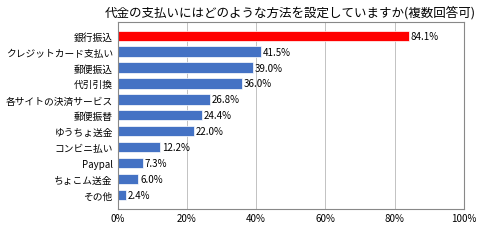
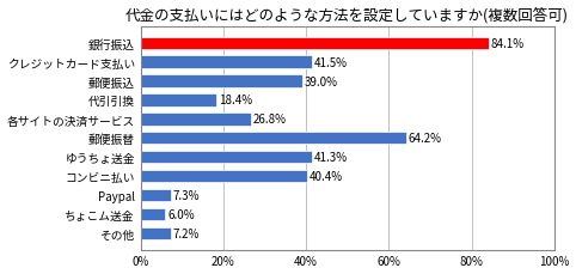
代引引換: 36.0% -> 18.4%
郵便振替: 24.4% -> 64.2%
ゆうちょ送金: 22.0% -> 41.3%
コンビニ払い: 12.2% -> 40.4%
その他: 2.4% -> 7.2%
